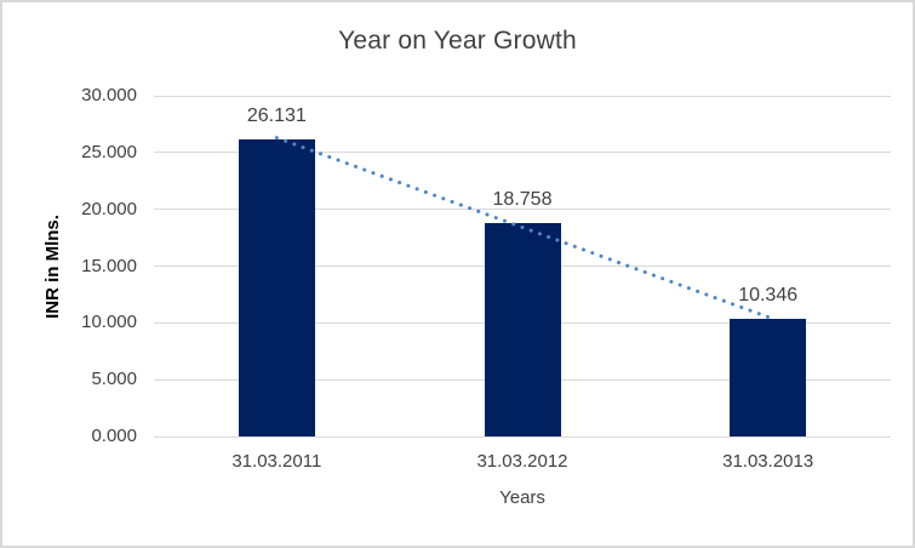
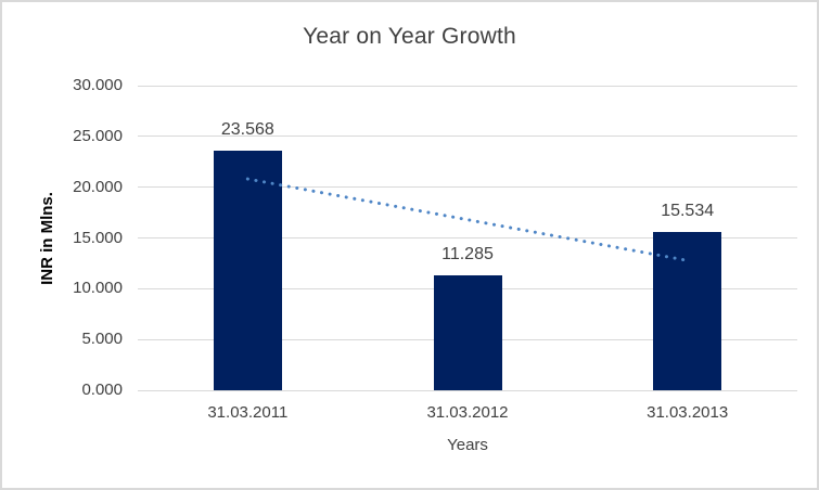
31.03.2011: 26.131 -> 23.568
31.03.2012: 18.758 -> 11.285
31.03.2013: 10.346 -> 15.534
